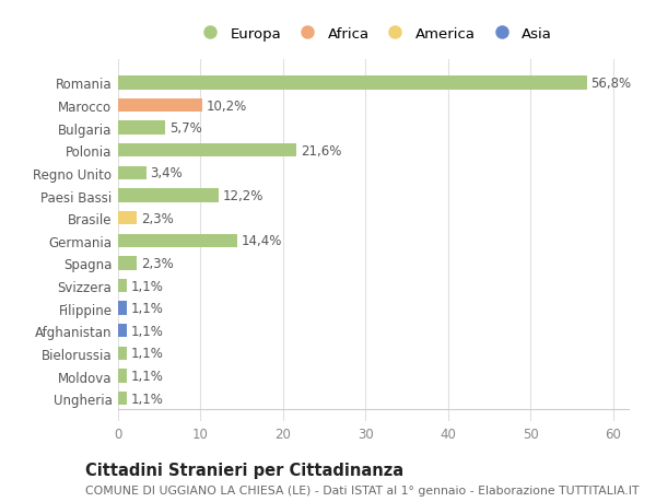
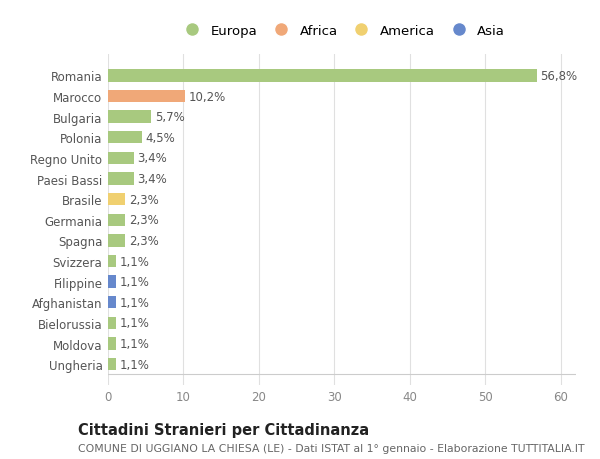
Polonia: 21,6% -> 4,5%
Paesi Bassi: 12,2% -> 3,4%
Germania: 14,4% -> 2,3%
